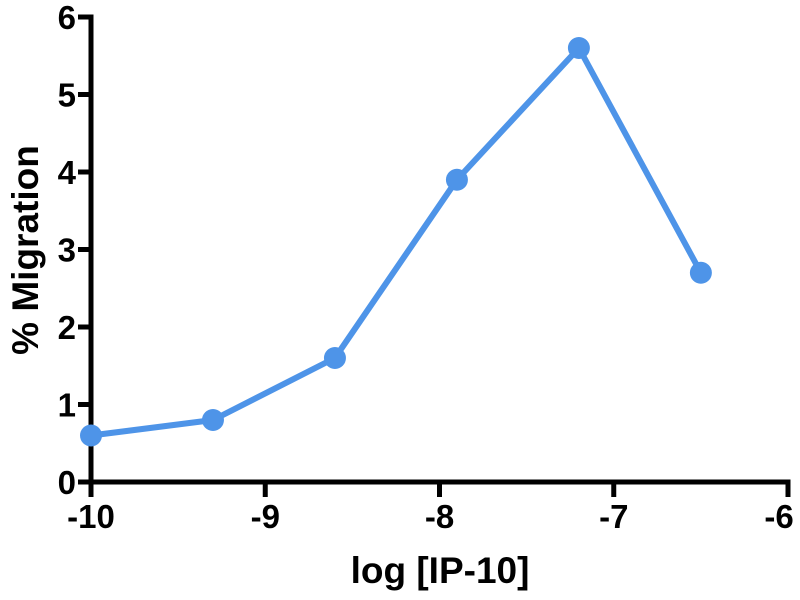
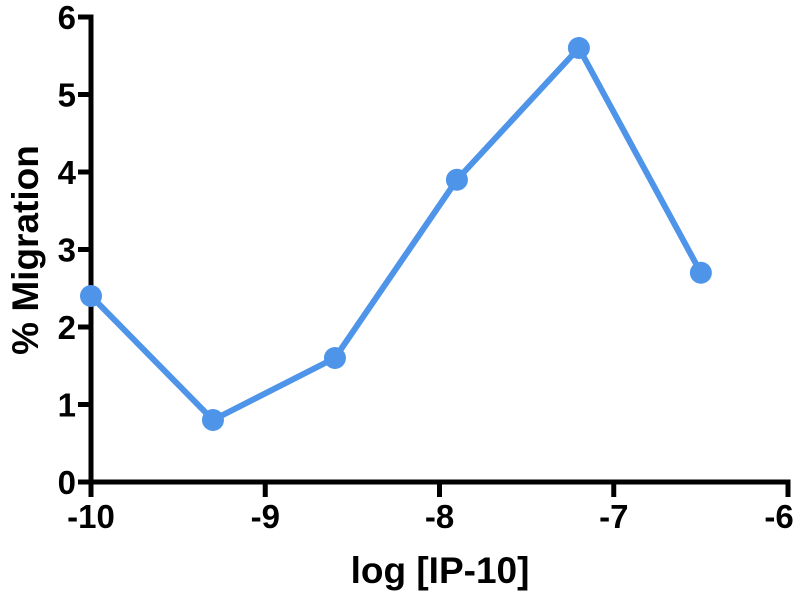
-10: 0.6 -> 2.4
